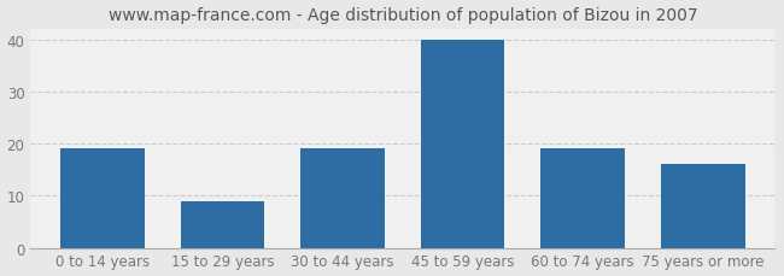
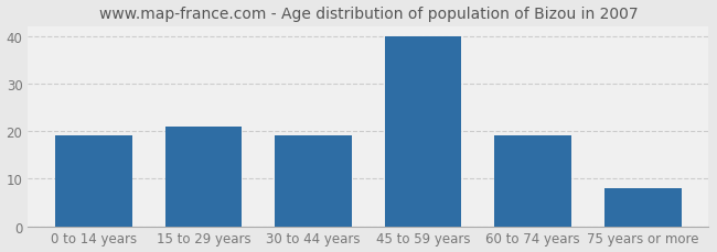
15 to 29 years: 9 -> 21
75 years or more: 16 -> 8
